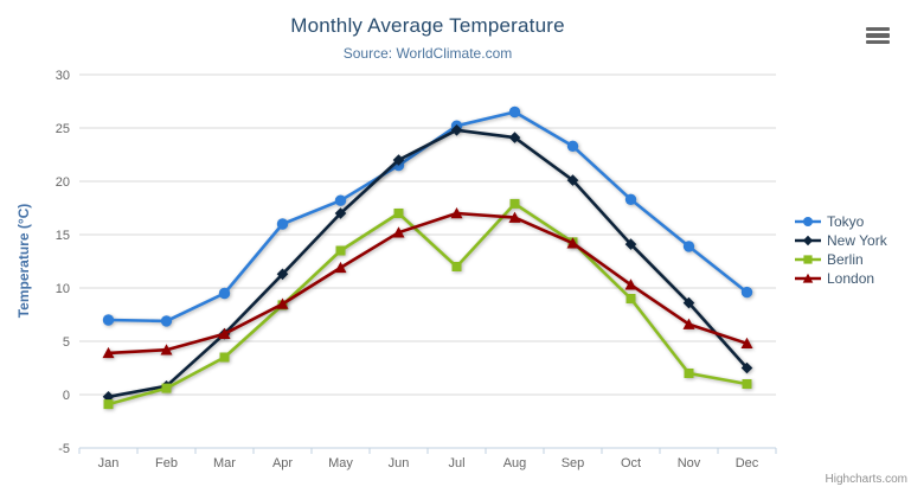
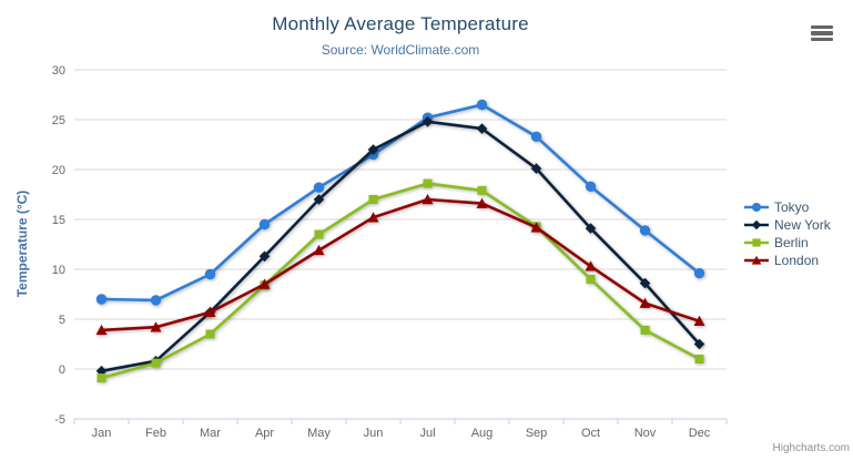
Tokyo/Apr: 16 -> 14
Berlin/Jul: 12 -> 19
Berlin/Nov: 2 -> 4
